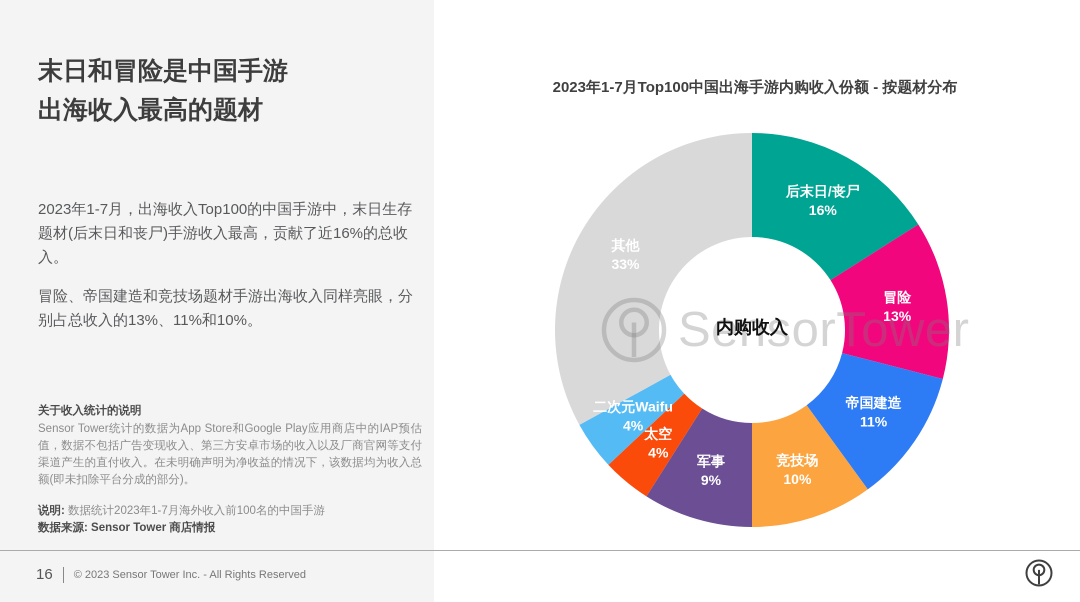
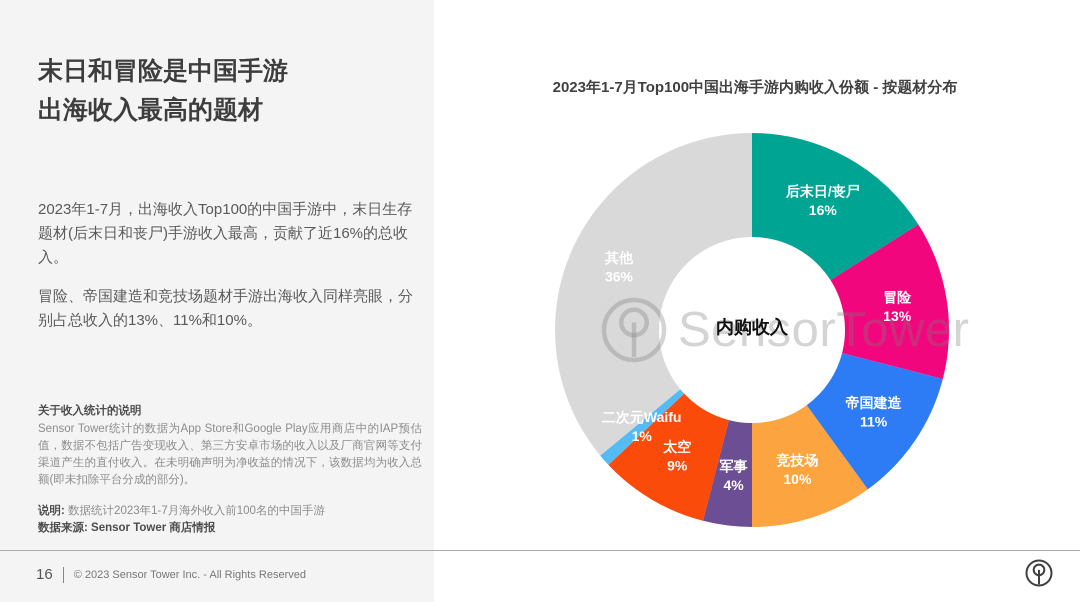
军事: 9% -> 4%
太空: 4% -> 9%
二次元Waifu: 4% -> 1%
其他: 33% -> 36%
